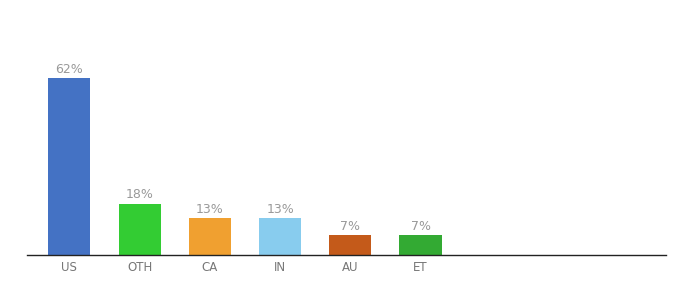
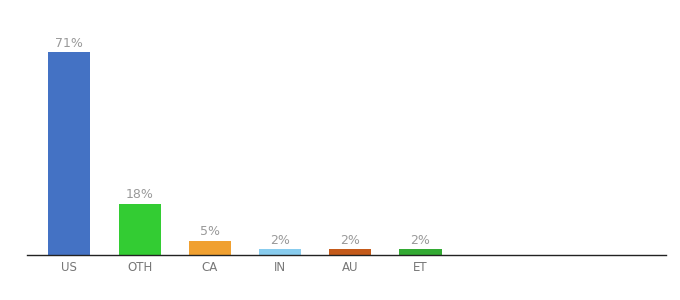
US: 62% -> 71%
CA: 13% -> 5%
IN: 13% -> 2%
AU: 7% -> 2%
ET: 7% -> 2%
